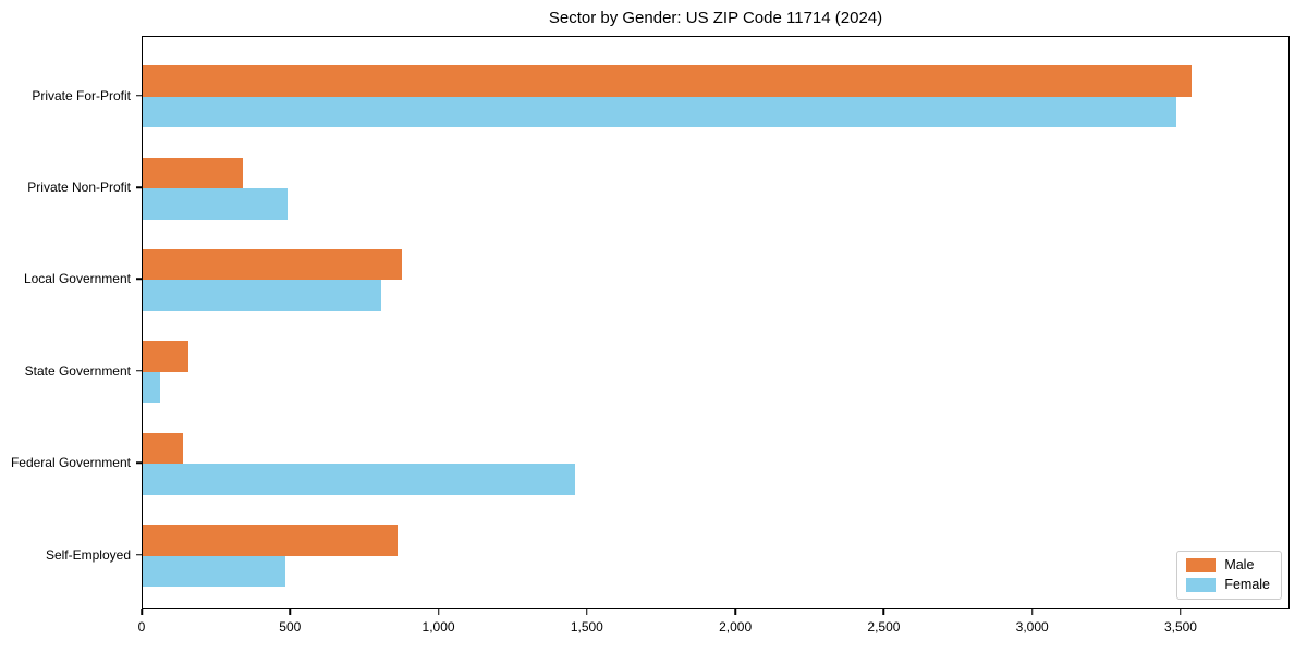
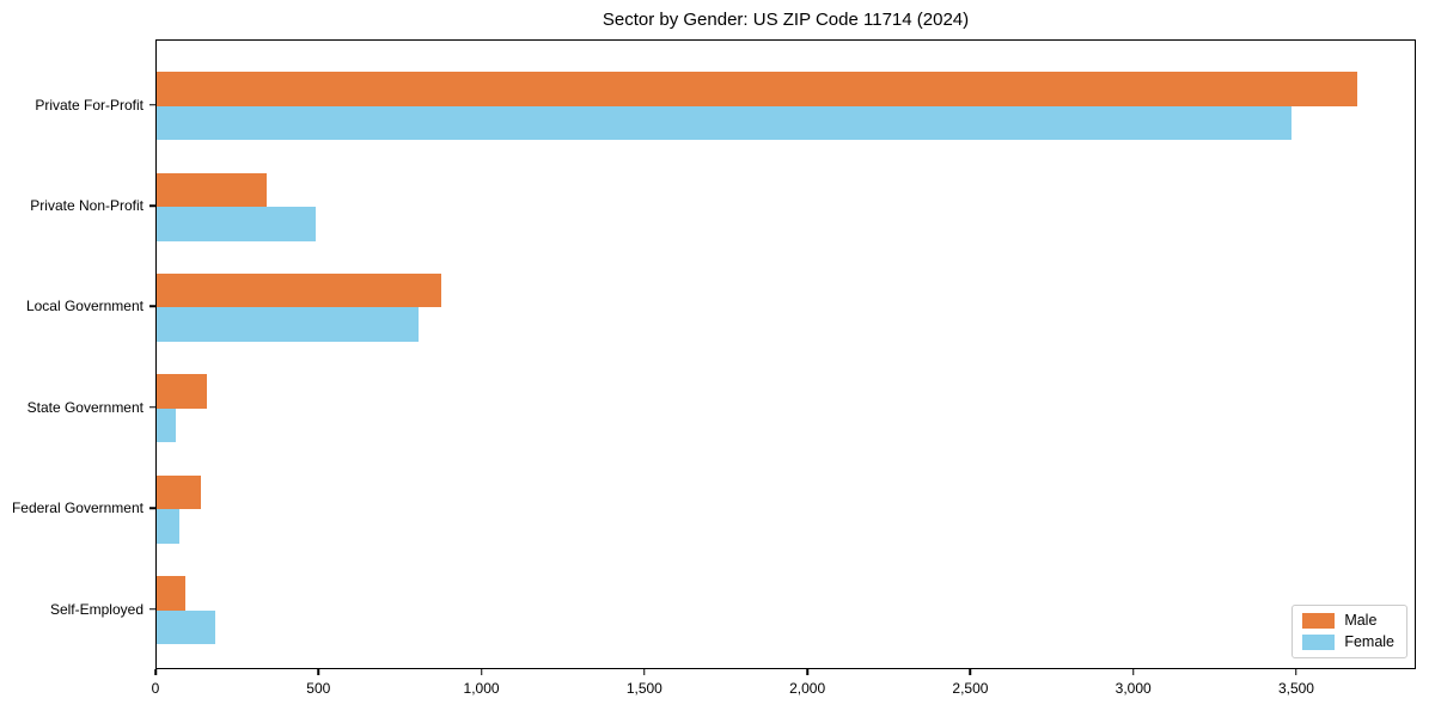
Male/Private For-Profit: 3540 -> 3690
Female/Federal Government: 1460 -> 70
Male/Self-Employed: 860 -> 90
Female/Self-Employed: 480 -> 180
